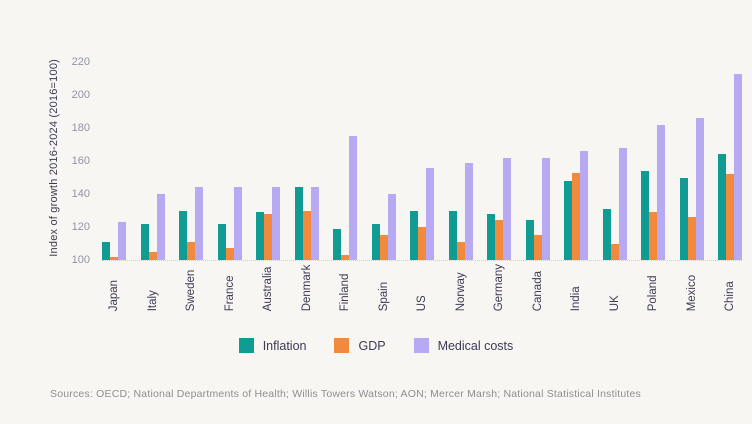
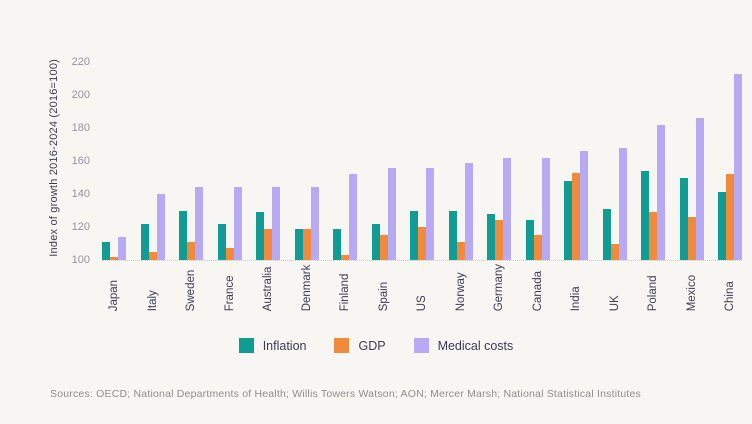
Medical costs/Japan: 123 -> 114
GDP/Australia: 128 -> 119
Inflation/Denmark: 144 -> 119
GDP/Denmark: 130 -> 119
Medical costs/Finland: 175 -> 152
Medical costs/Spain: 140 -> 156
Inflation/China: 164 -> 141
